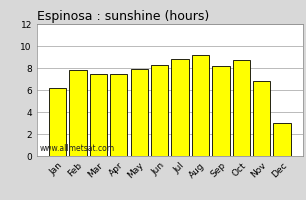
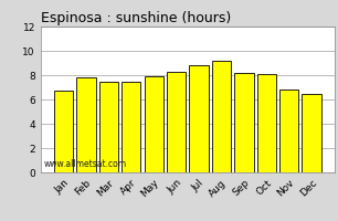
Jan: 6.2 -> 6.7
Oct: 8.7 -> 8.1
Dec: 3.0 -> 6.5
